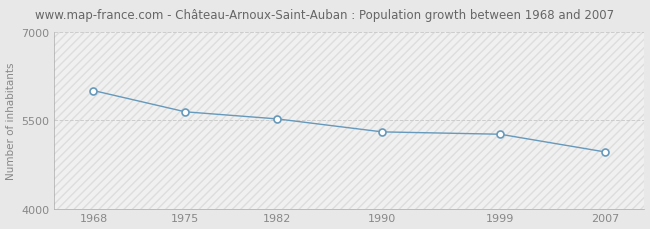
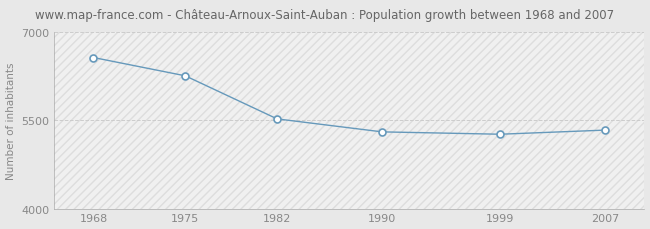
1968: 6000 -> 6560
1975: 5640 -> 6250
2007: 4960 -> 5330
